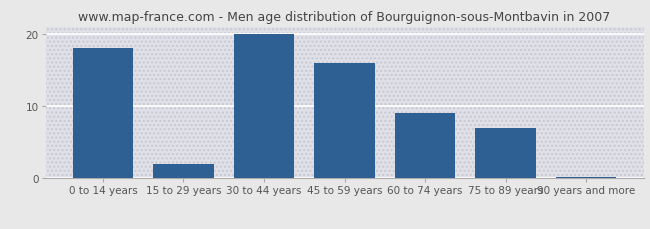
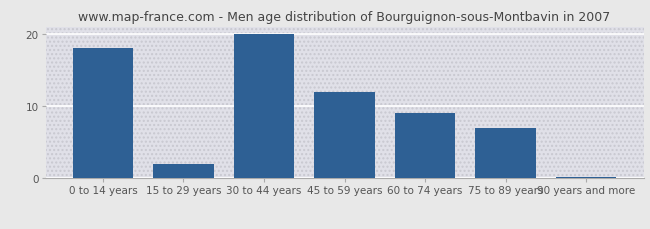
45 to 59 years: 16.0 -> 12.0
